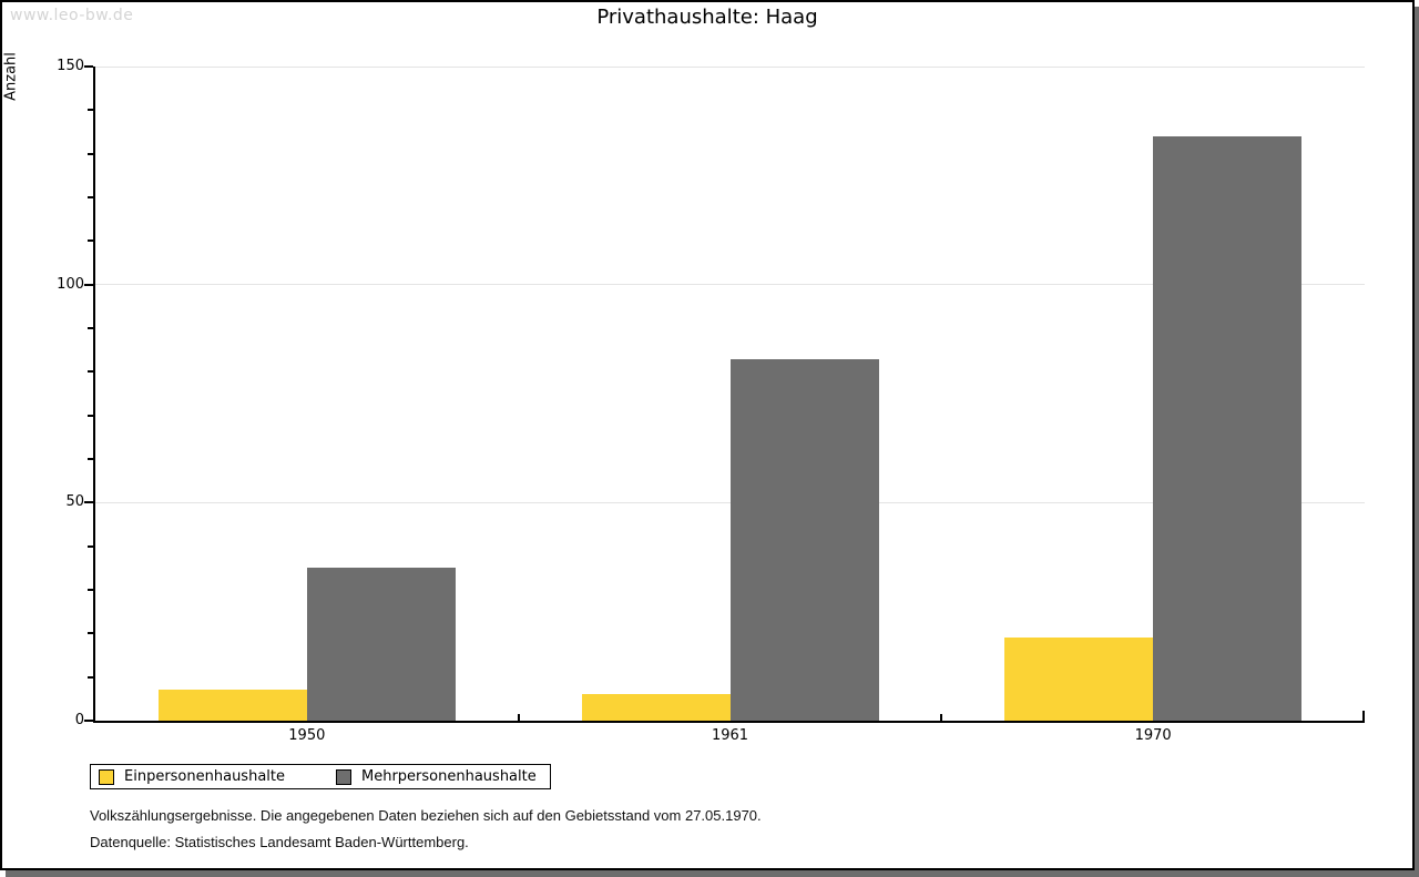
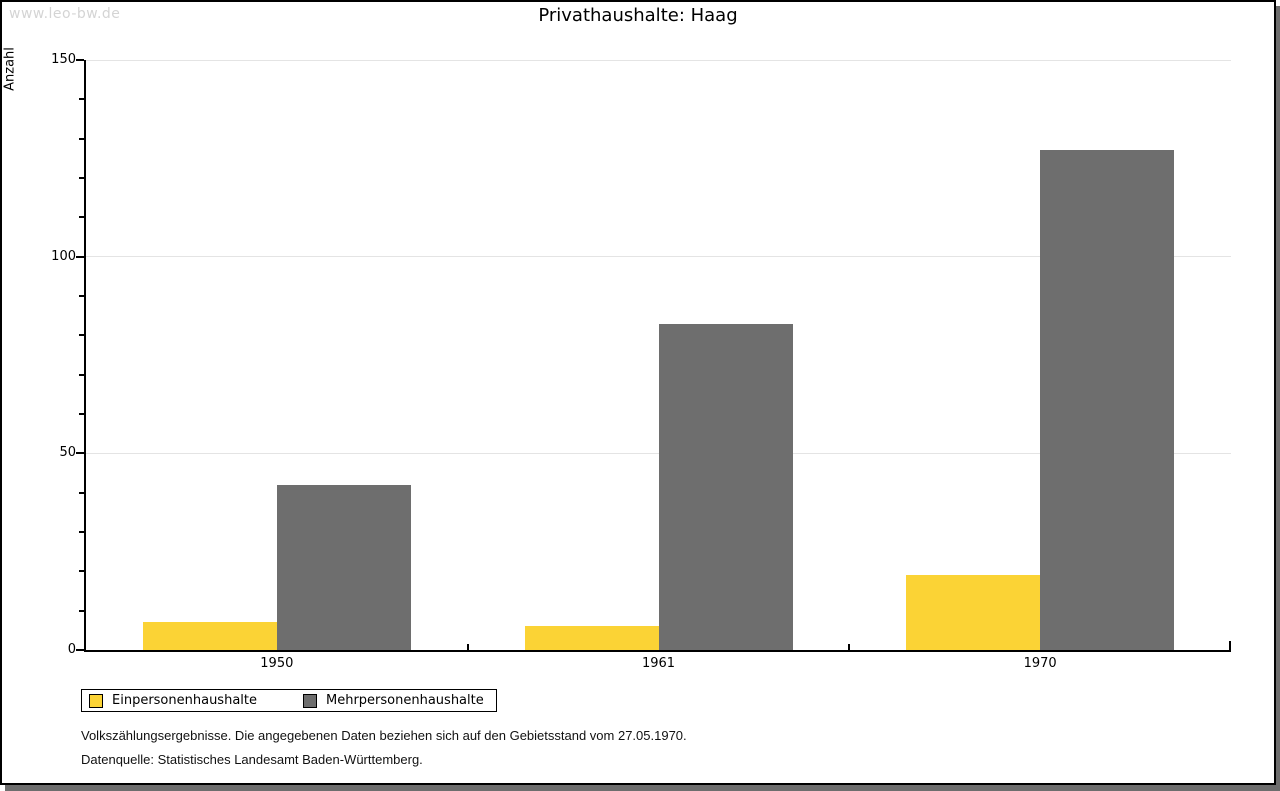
Mehrpersonenhaushalte/1950: 35 -> 42
Mehrpersonenhaushalte/1970: 134 -> 127
